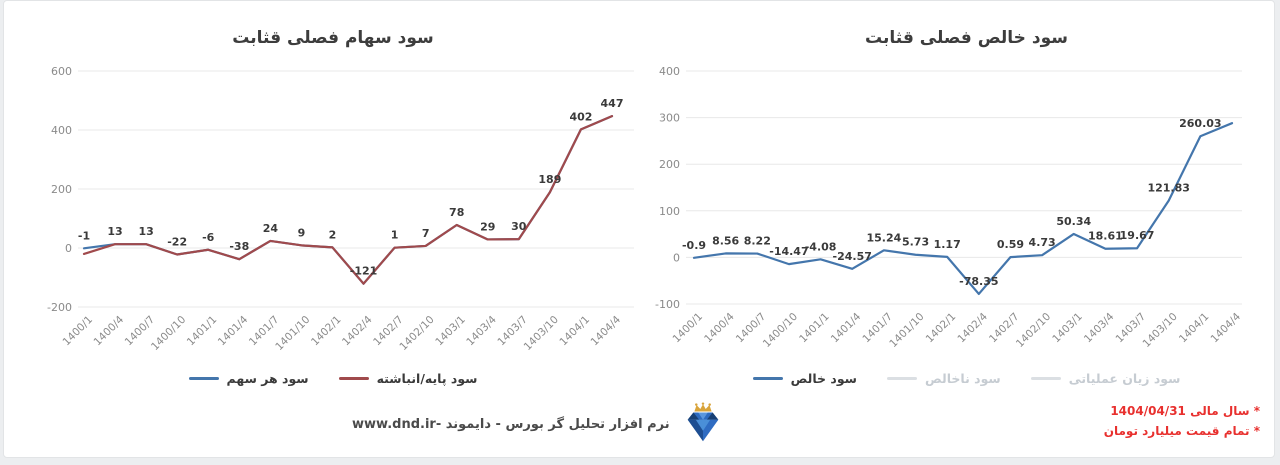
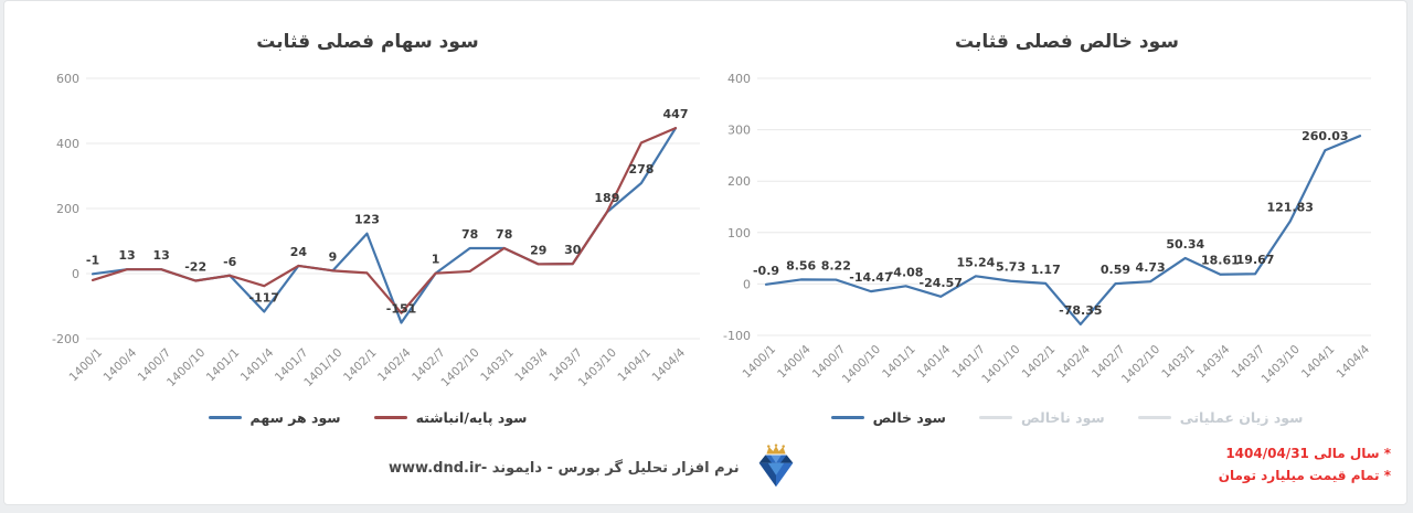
سود سهام فصلی قثابت/سود هر سهم/1401/4: -38 -> -117
سود سهام فصلی قثابت/سود هر سهم/1402/1: 2 -> 123
سود سهام فصلی قثابت/سود هر سهم/1402/4: -121 -> -151
سود سهام فصلی قثابت/سود هر سهم/1402/10: 7 -> 78
سود سهام فصلی قثابت/سود هر سهم/1404/1: 402 -> 278
